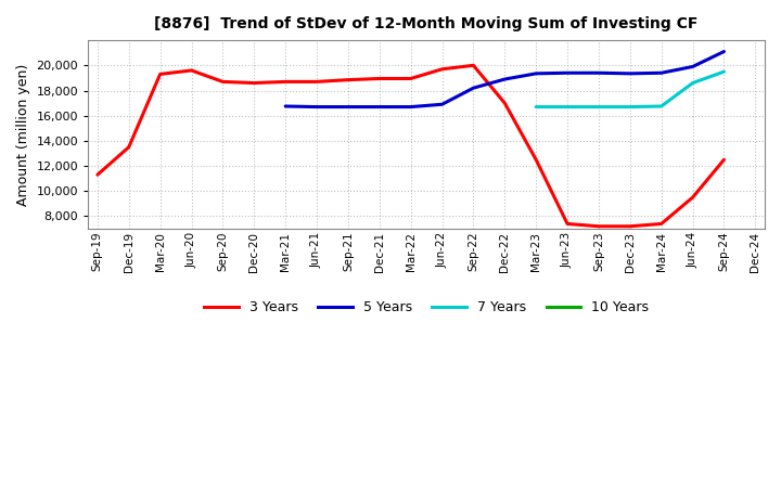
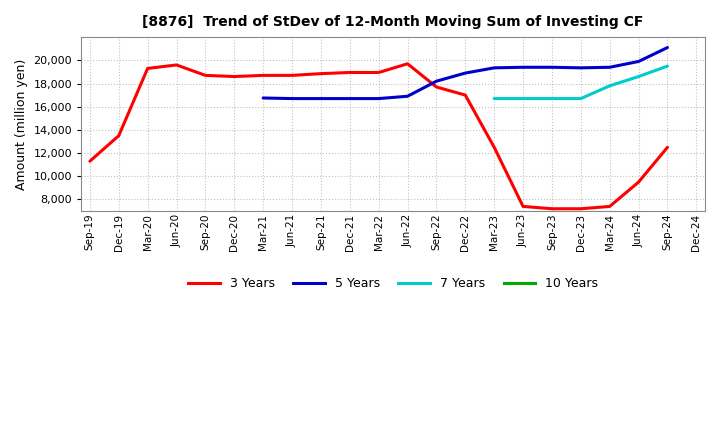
3 Years/Sep-22: 20,000 -> 17,700
7 Years/Mar-24: 16,800 -> 17,800
